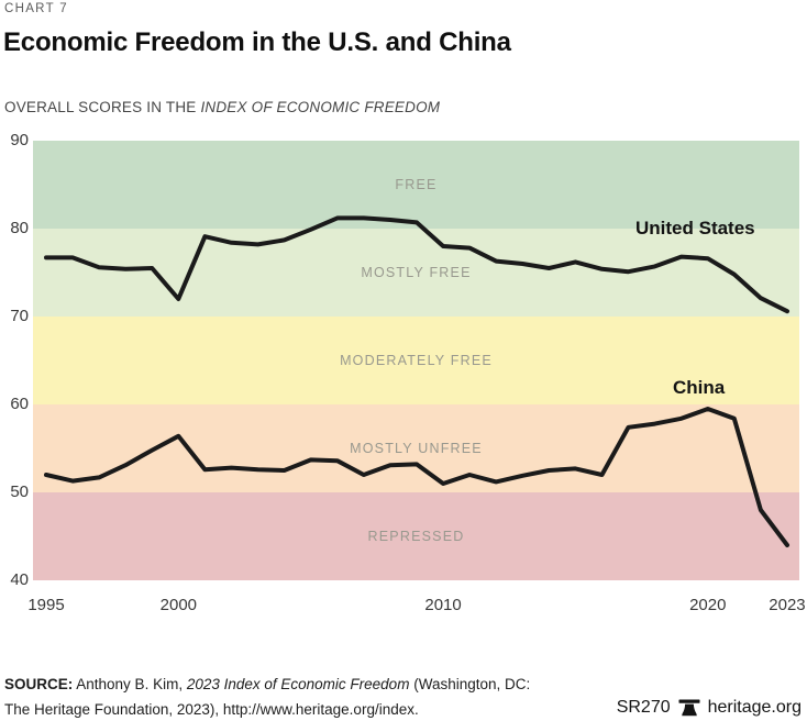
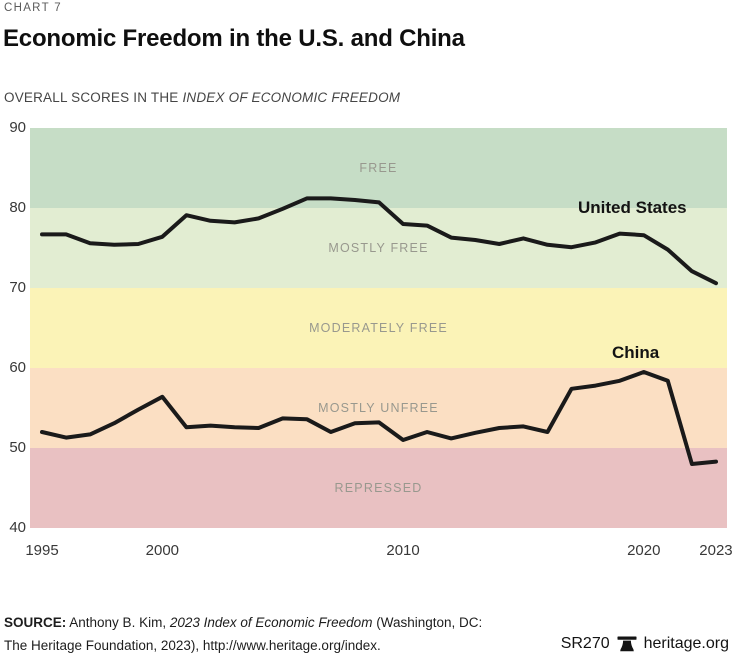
United States/2000: 72 -> 76
China/2023: 44 -> 48
